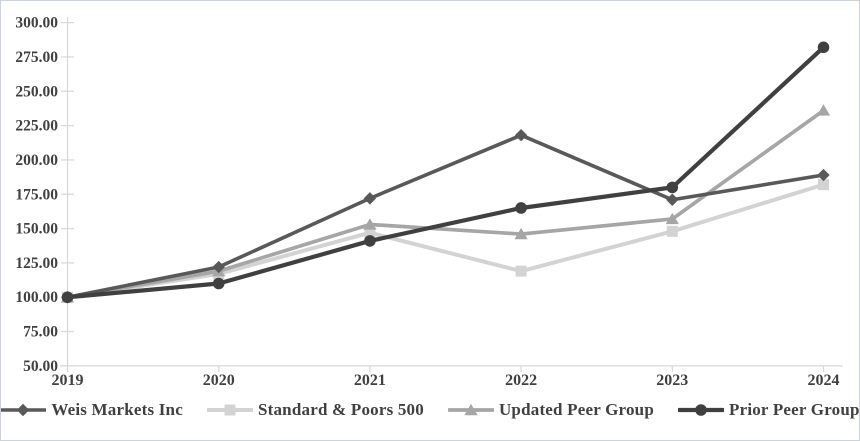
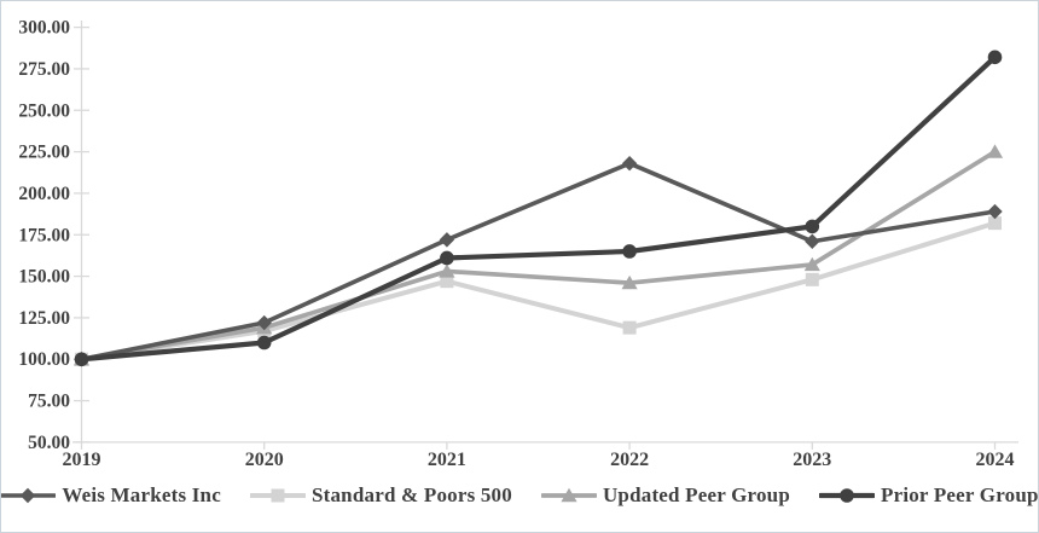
Prior Peer Group/2021: 141 -> 161
Updated Peer Group/2024: 236 -> 225
